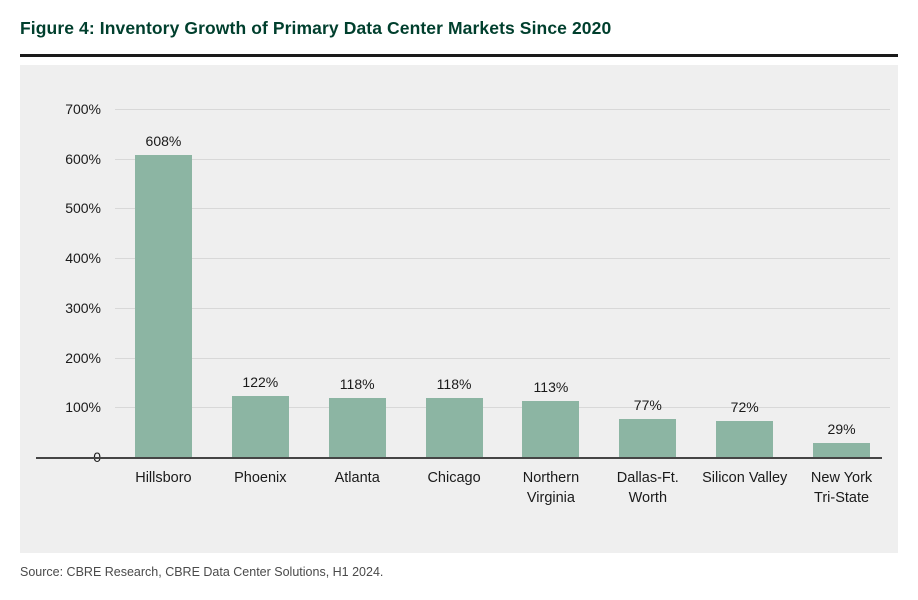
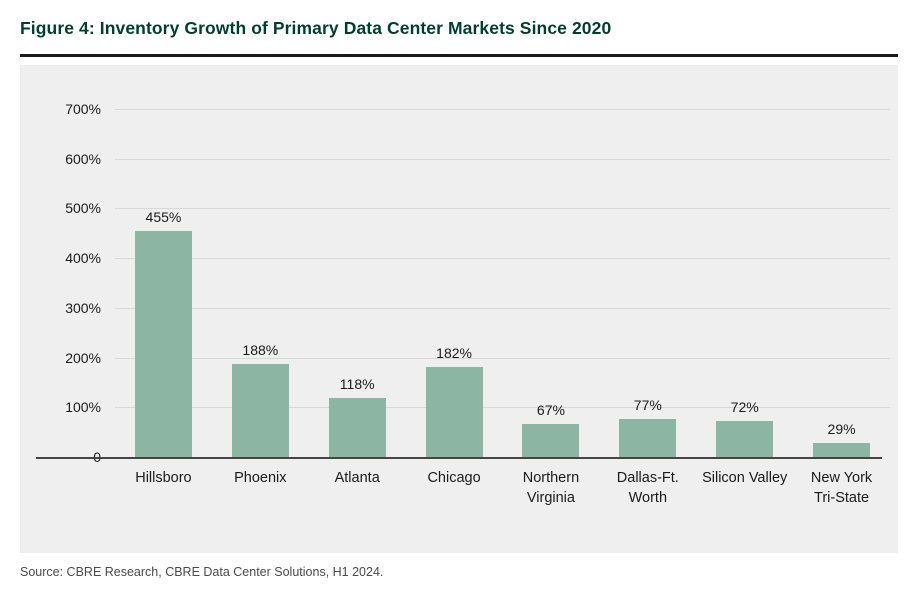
Hillsboro: 608% -> 455%
Phoenix: 122% -> 188%
Chicago: 118% -> 182%
Northern Virginia: 113% -> 67%
